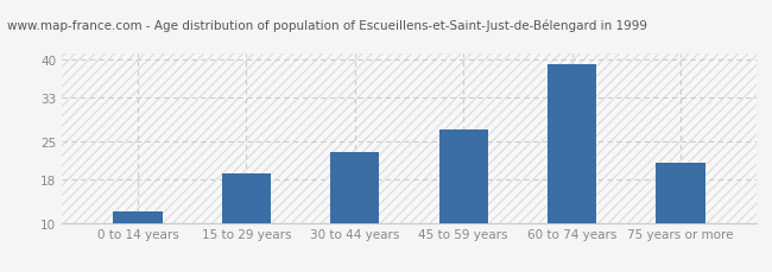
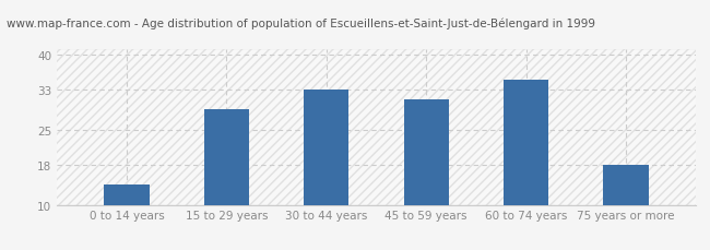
0 to 14 years: 12 -> 14
15 to 29 years: 19 -> 29
30 to 44 years: 23 -> 33
45 to 59 years: 27 -> 31
60 to 74 years: 39 -> 35
75 years or more: 21 -> 18
